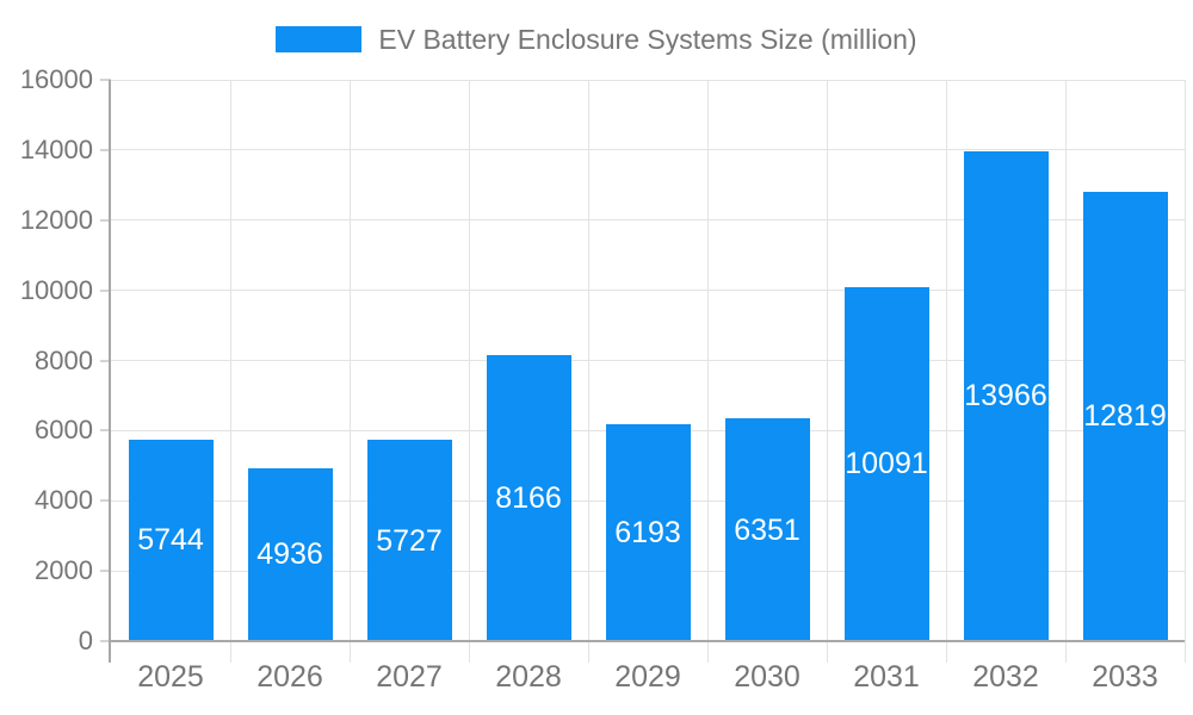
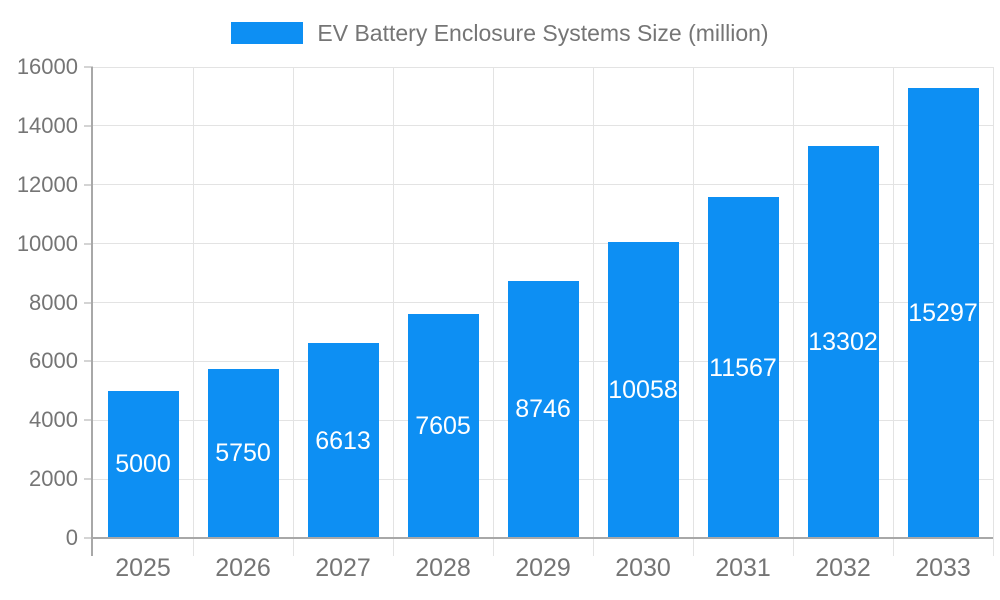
2025: 5744 -> 5000
2026: 4936 -> 5750
2027: 5727 -> 6613
2028: 8166 -> 7605
2029: 6193 -> 8746
2030: 6351 -> 10058
2031: 10091 -> 11567
2032: 13966 -> 13302
2033: 12819 -> 15297
